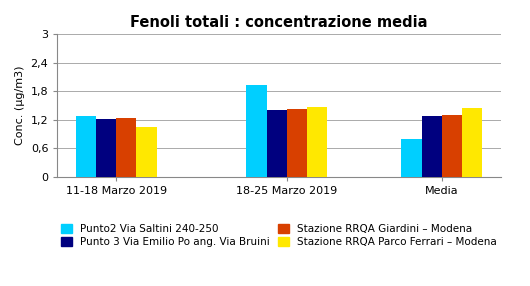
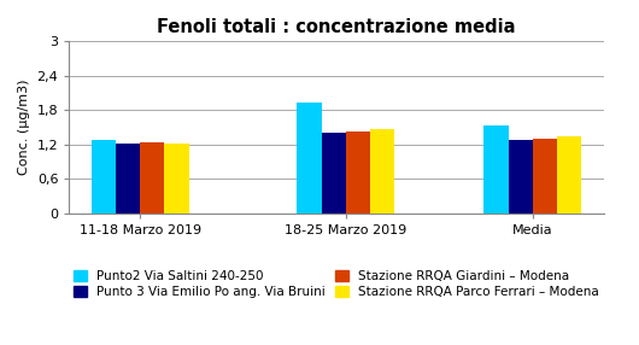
Stazione RRQA Parco Ferrari – Modena/11-18 Marzo 2019: 1,05 -> 1,21
Punto2 Via Saltini 240-250/Media: 0,80 -> 1,53
Stazione RRQA Parco Ferrari – Modena/Media: 1,45 -> 1,33
